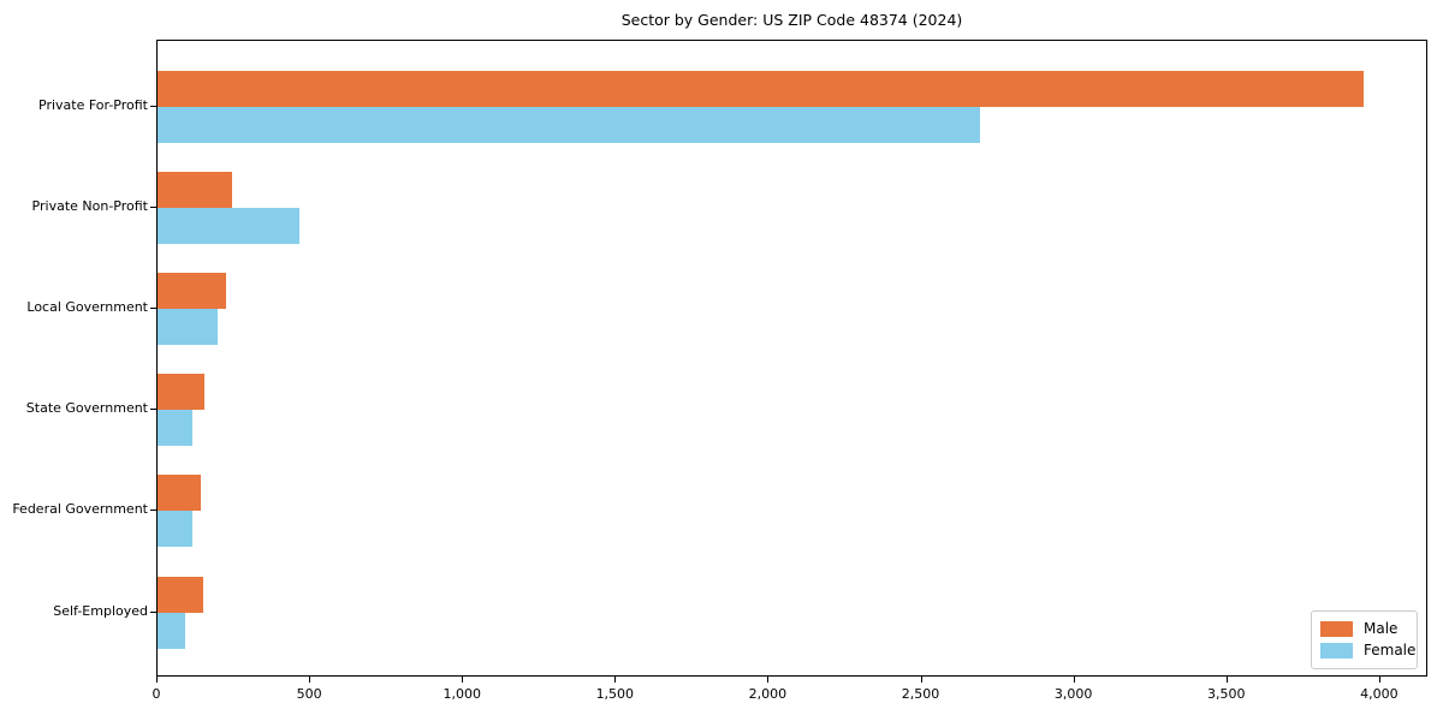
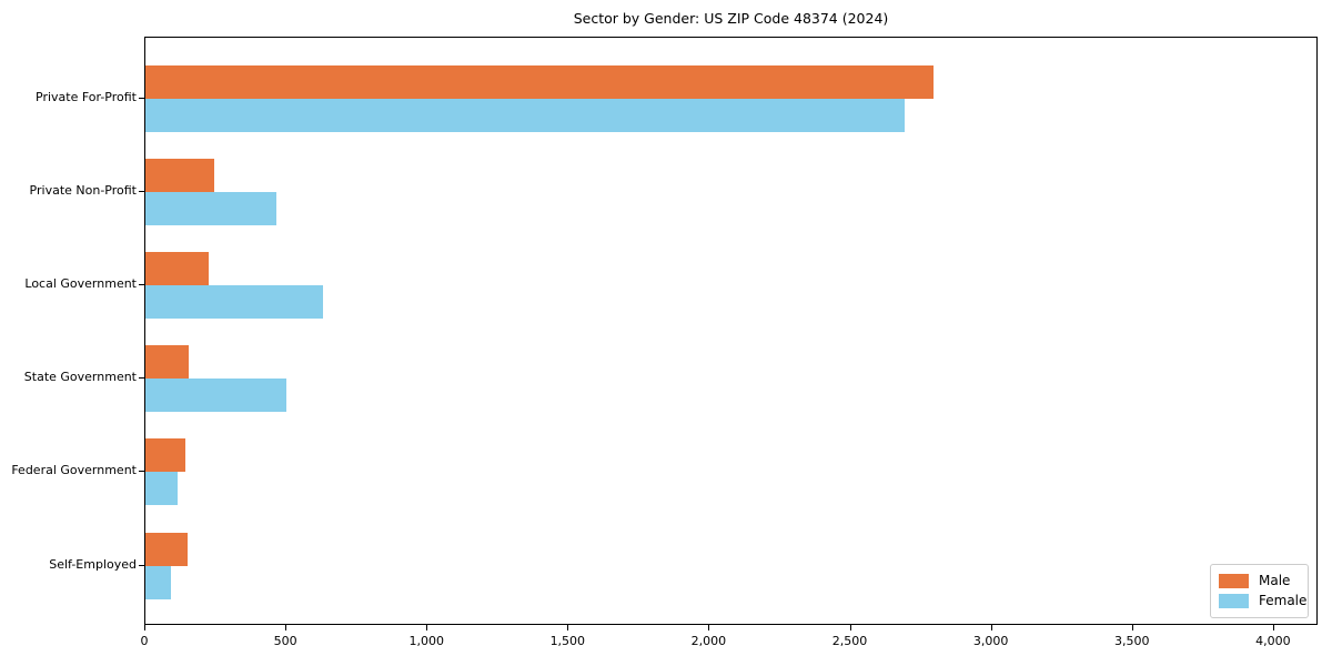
Male/Private For-Profit: 3950 -> 2800
Female/Local Government: 200 -> 630
Female/State Government: 110 -> 500
